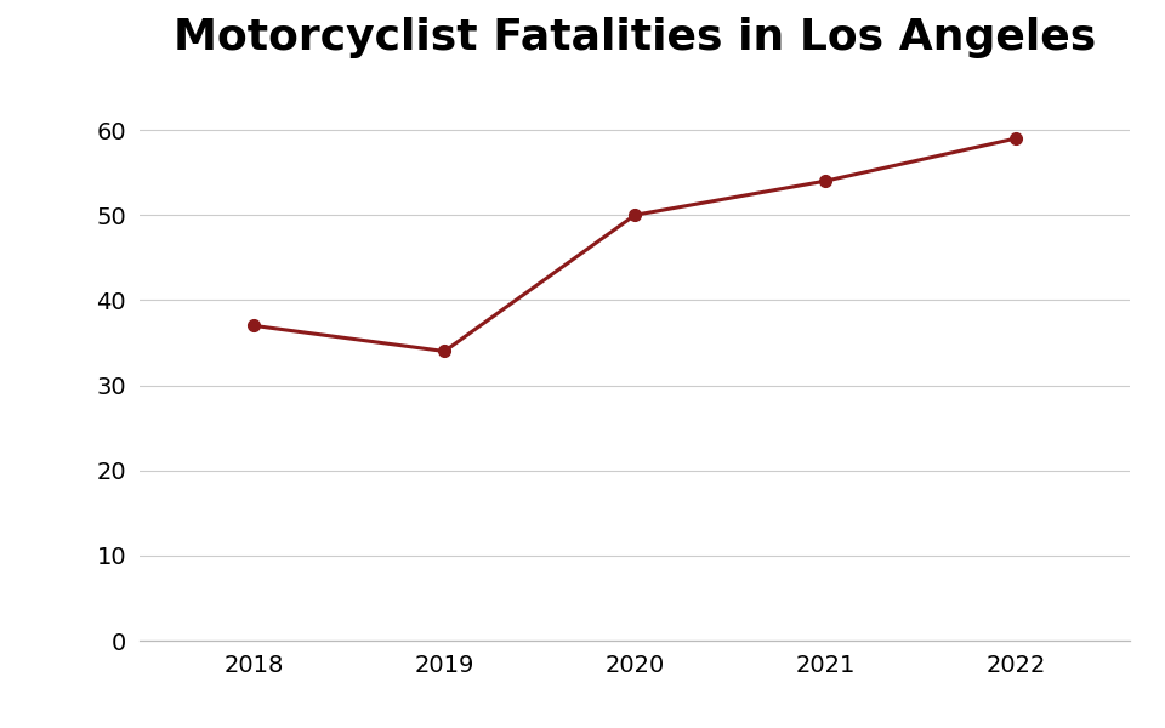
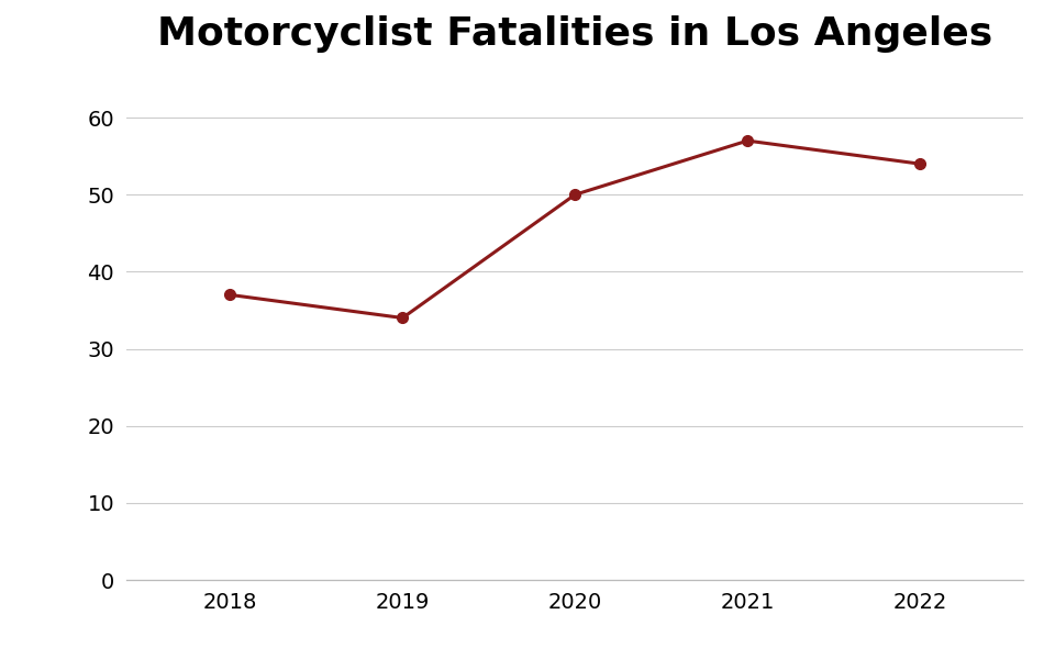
2021: 54 -> 57
2022: 59 -> 54
